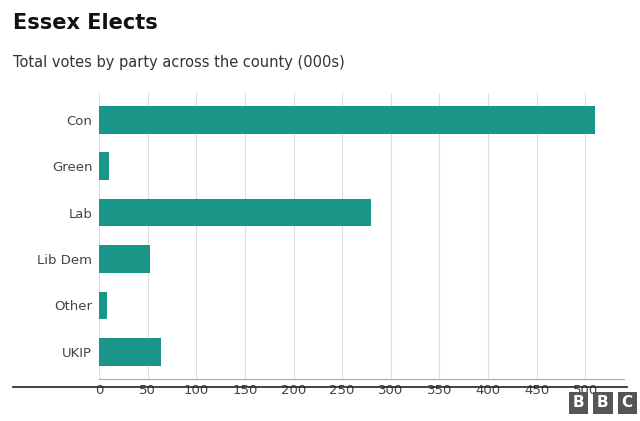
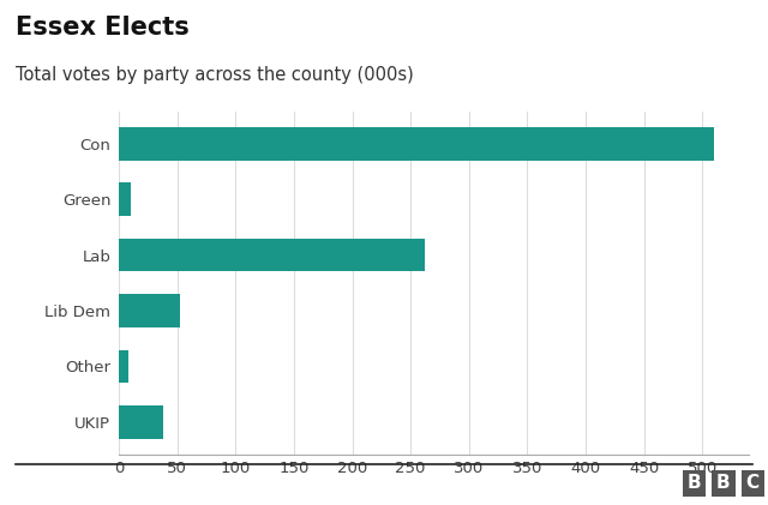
Lab: 280 -> 262
UKIP: 64 -> 38
